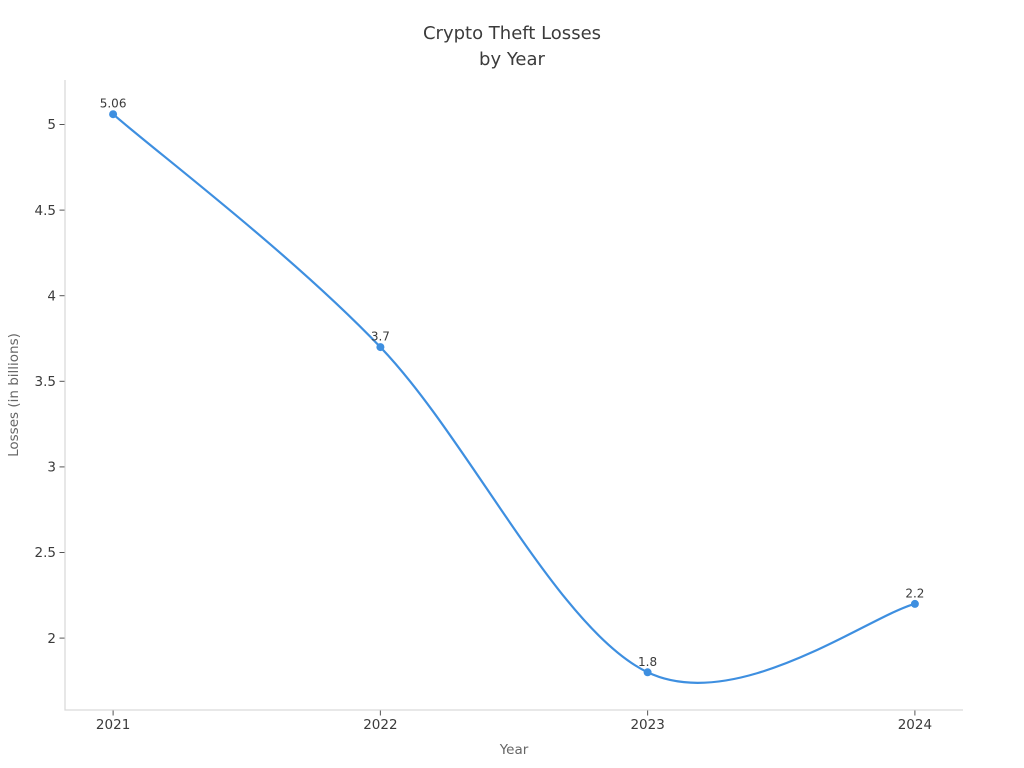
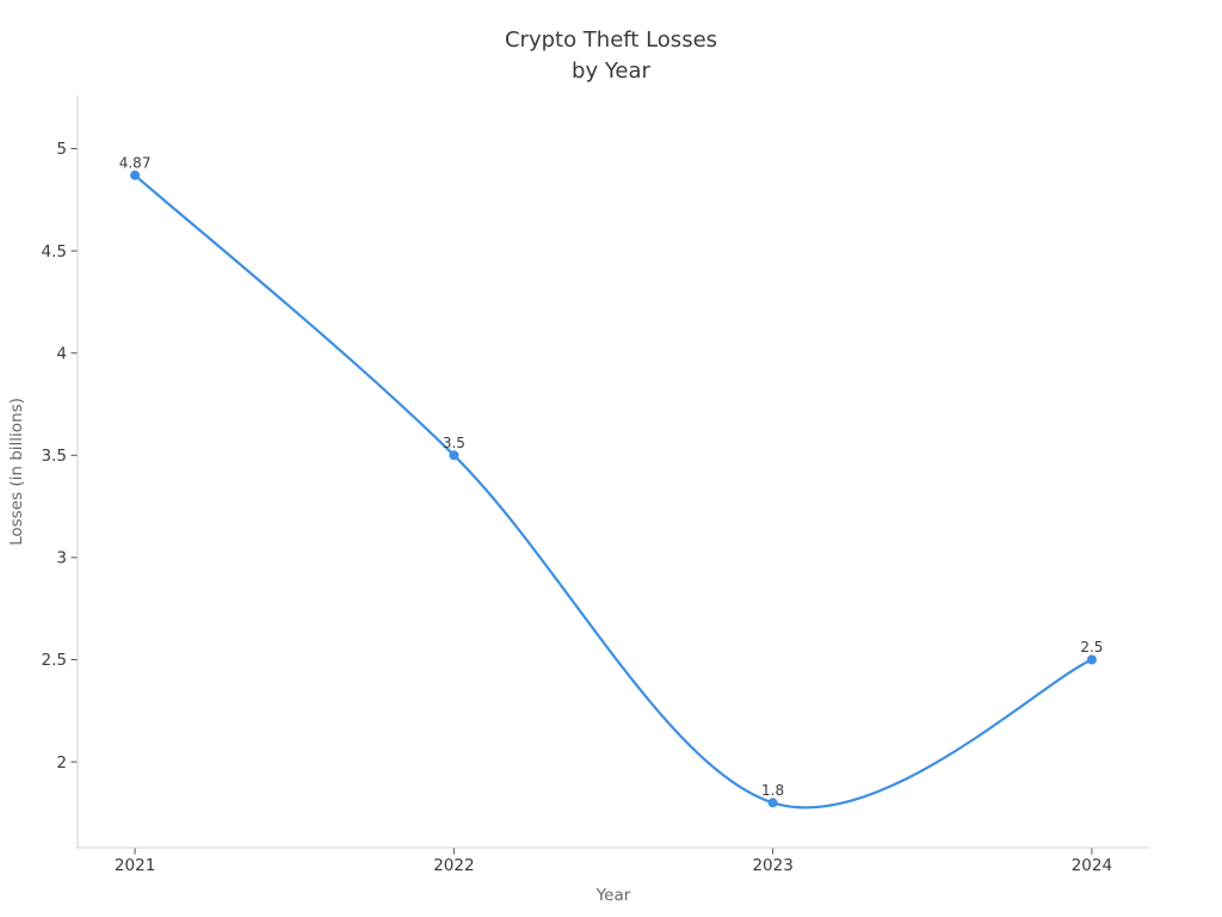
2021: 5.06 -> 4.87
2022: 3.7 -> 3.5
2024: 2.2 -> 2.5
